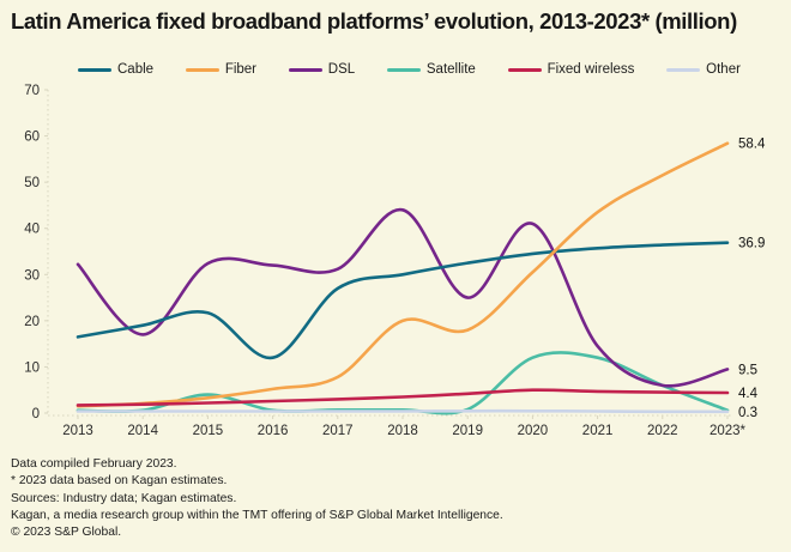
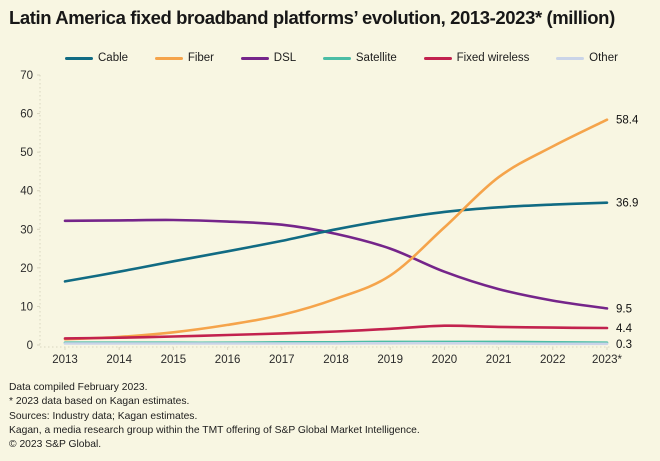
DSL/2014: 17 -> 32
Satellite/2015: 4 -> 1
Cable/2016: 12 -> 24
Fiber/2018: 20 -> 12
DSL/2018: 44 -> 29
DSL/2020: 41 -> 19
Satellite/2020: 12 -> 1
Satellite/2021: 12 -> 1
DSL/2022: 6 -> 12
Satellite/2022: 6 -> 1
